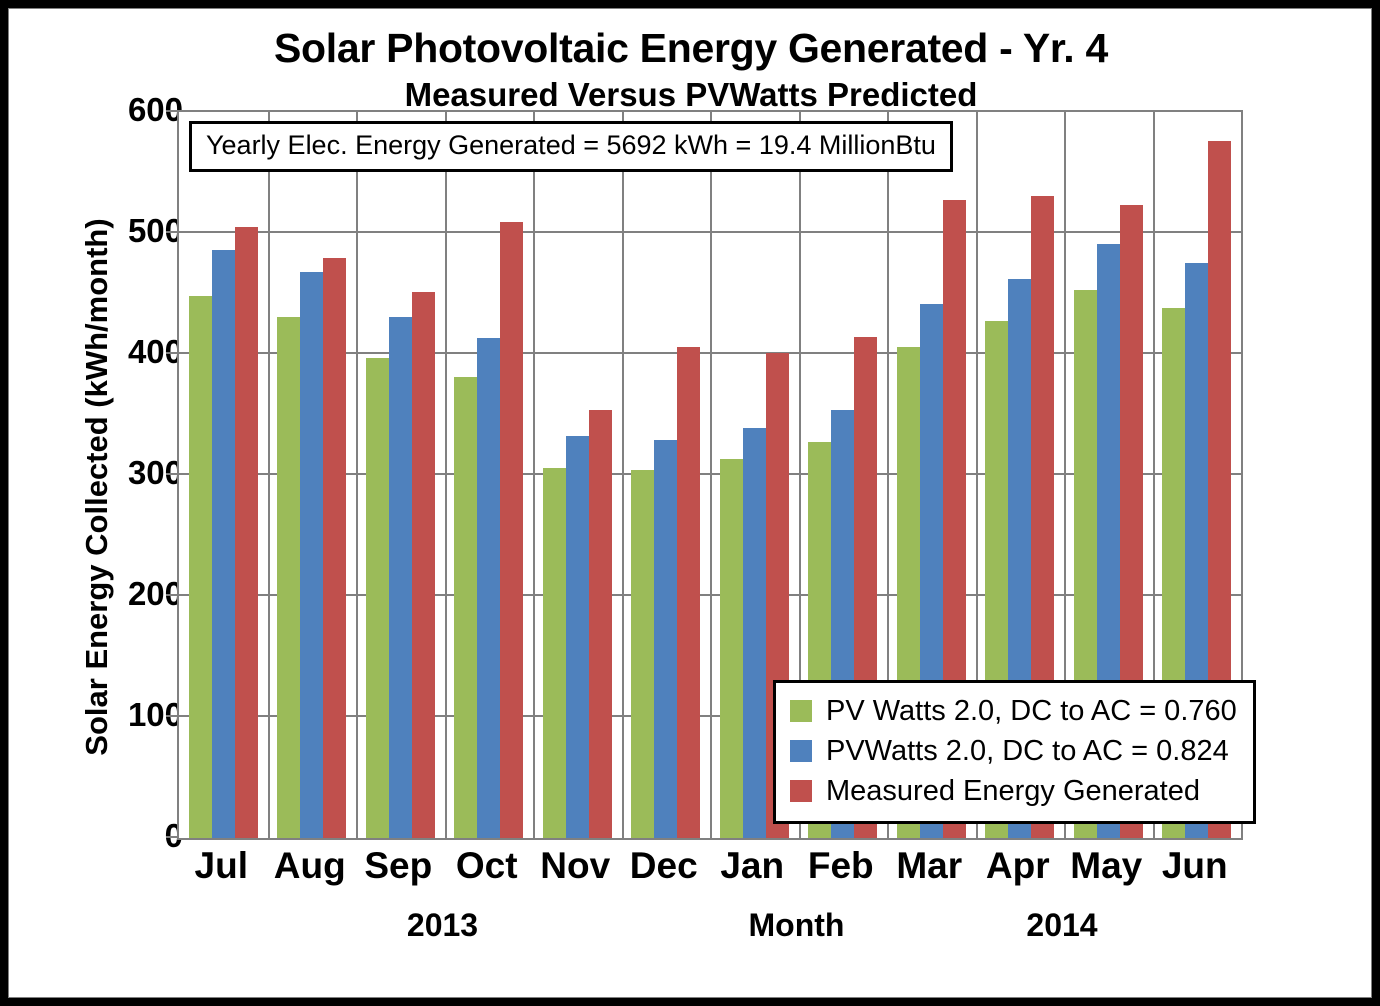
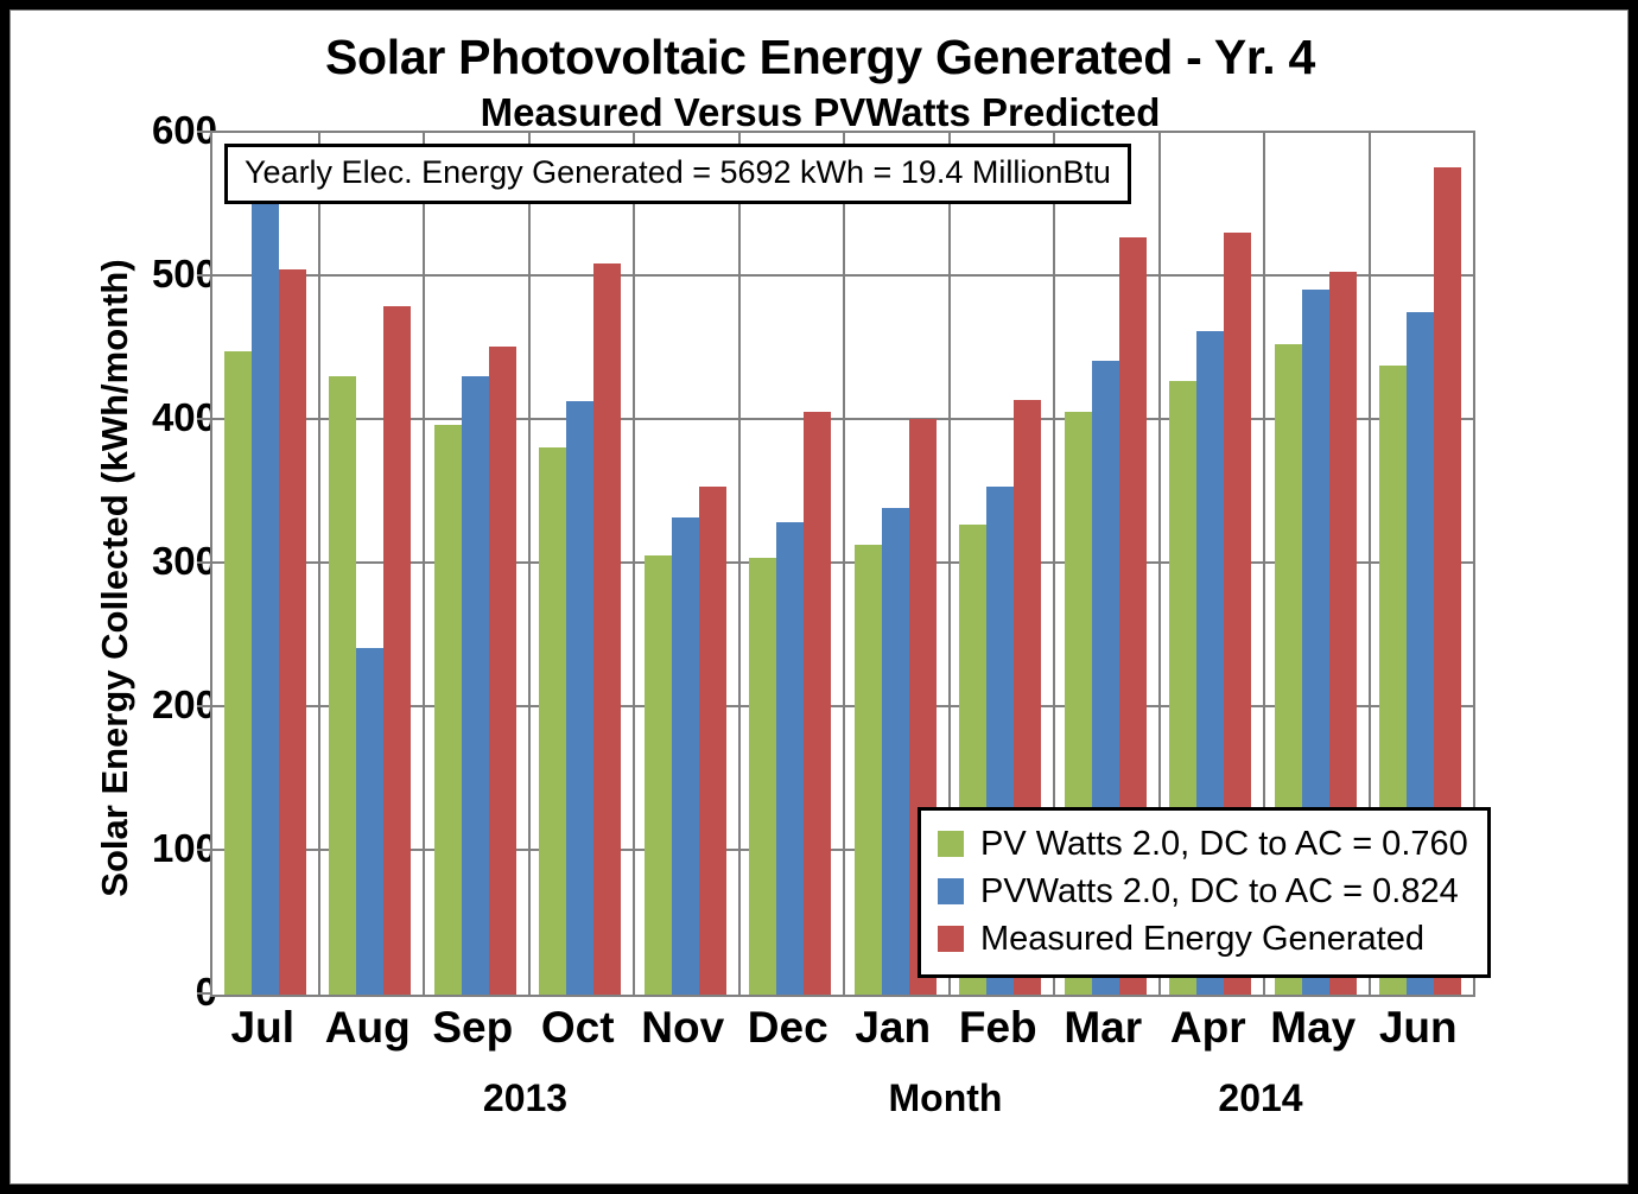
PVWatts 2.0, DC to AC = 0.824/Jul: 486 -> 557
PVWatts 2.0, DC to AC = 0.824/Aug: 468 -> 241
Measured Energy Generated/May: 523 -> 503
